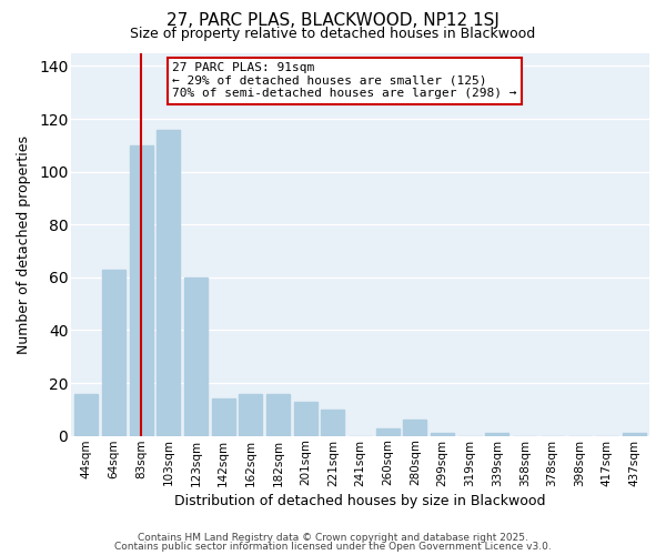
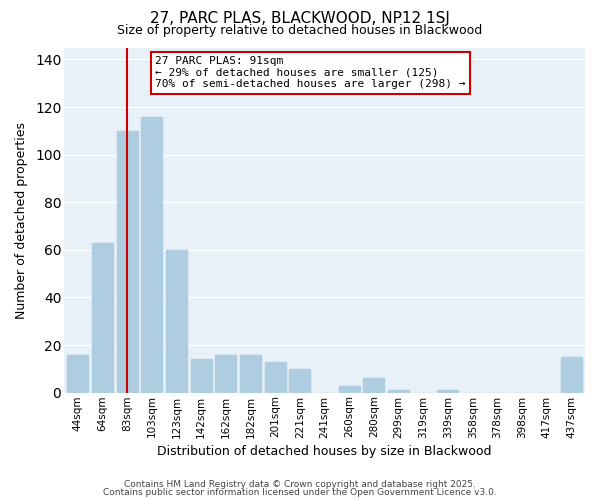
437sqm: 1 -> 15
